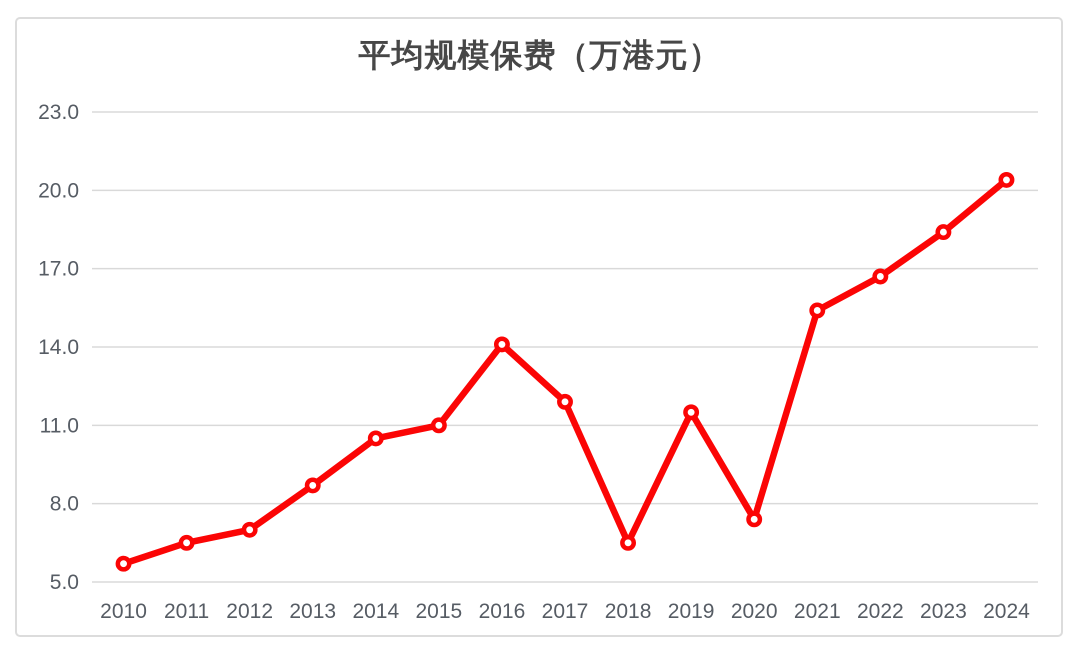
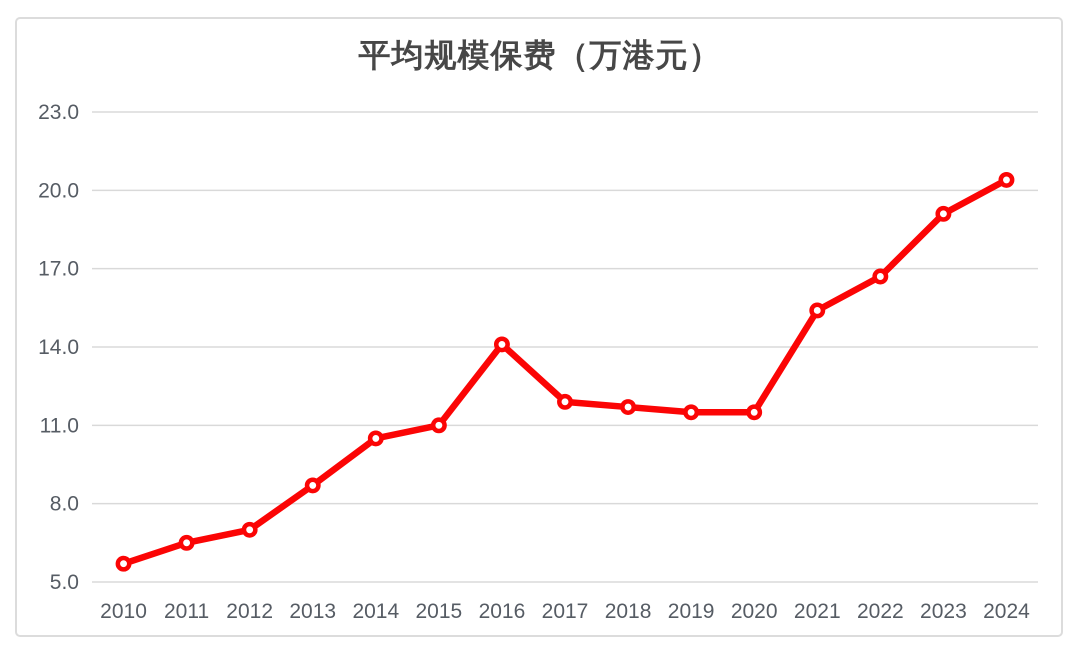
2018: 6.5 -> 11.7
2020: 7.4 -> 11.5
2023: 18.4 -> 19.1
